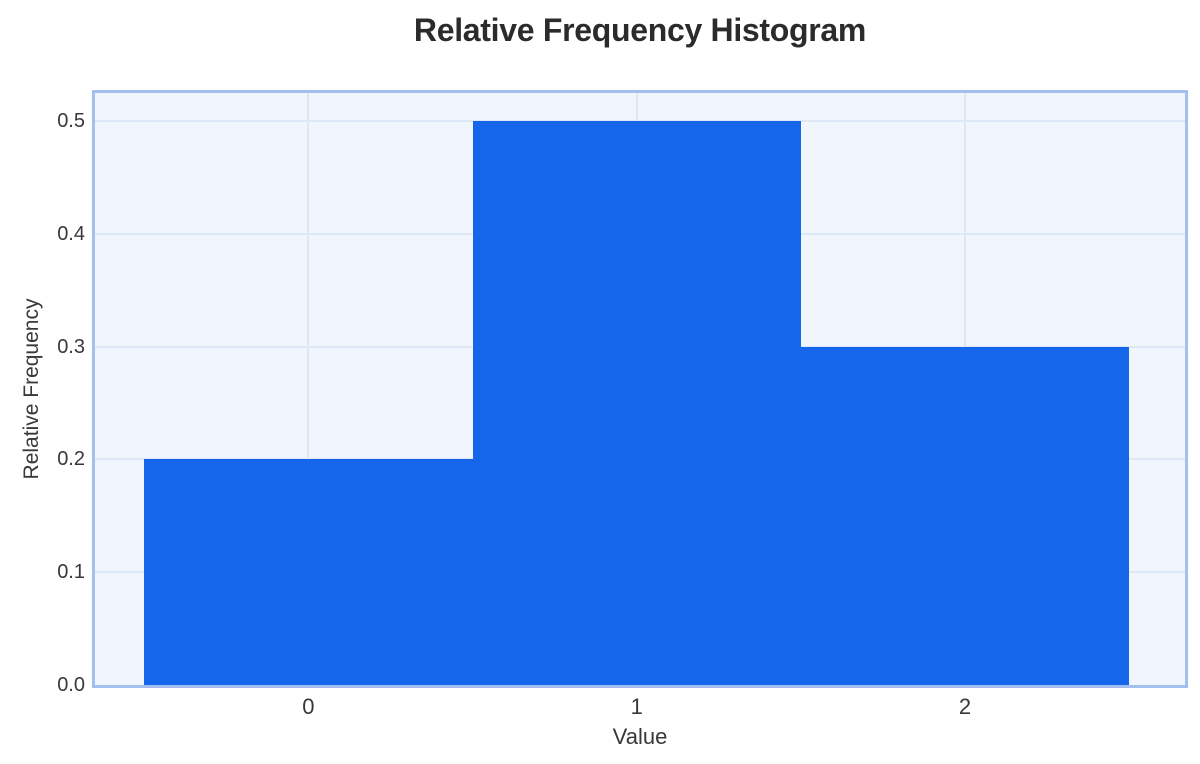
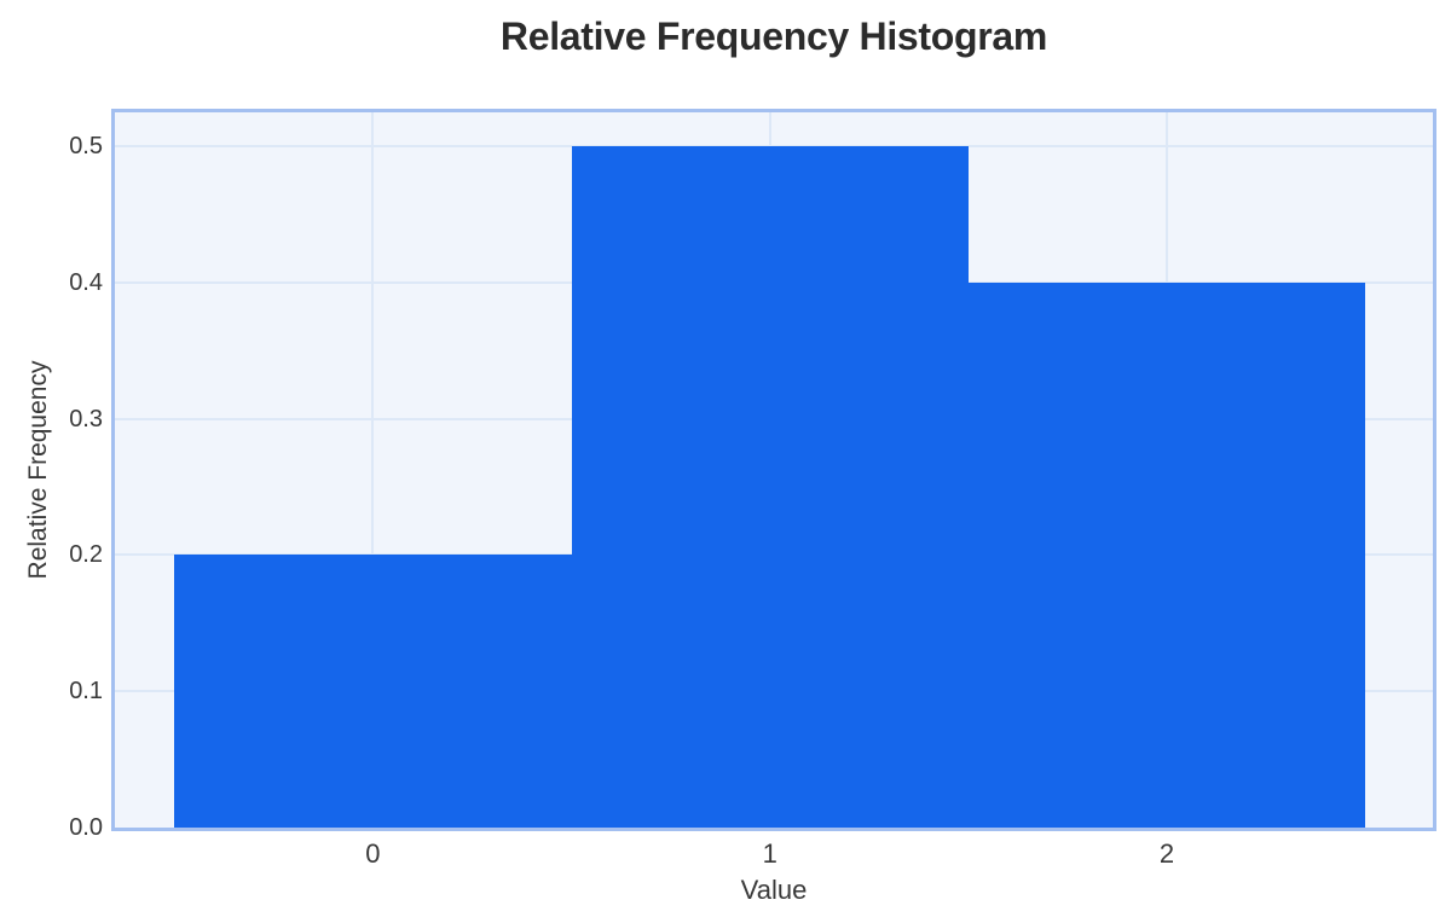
2: 0.3 -> 0.4
